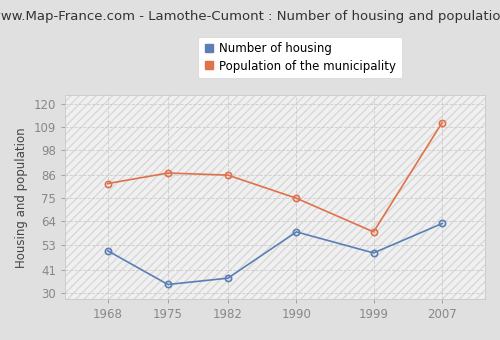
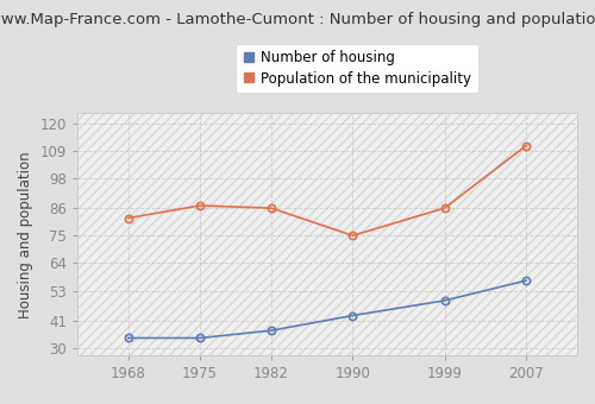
Number of housing/1968: 50 -> 34
Number of housing/1990: 59 -> 43
Population of the municipality/1999: 59 -> 86
Number of housing/2007: 63 -> 57
